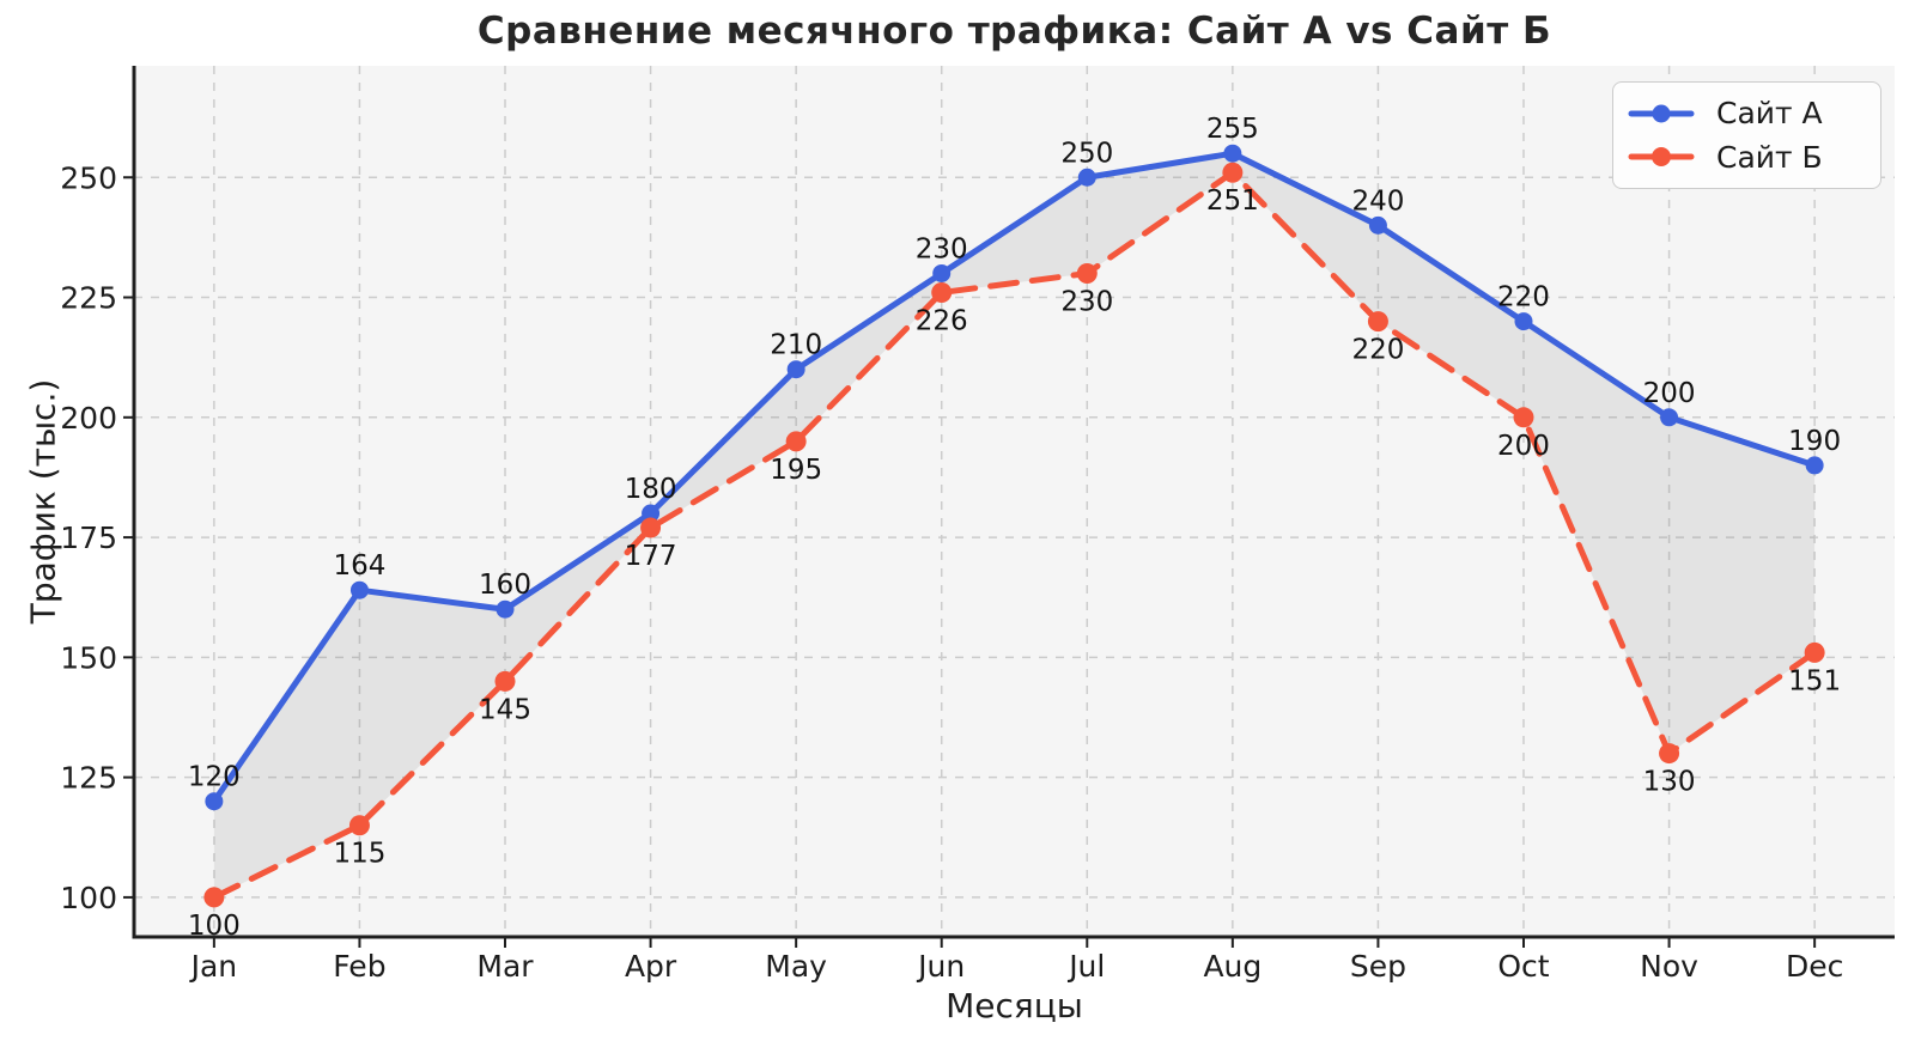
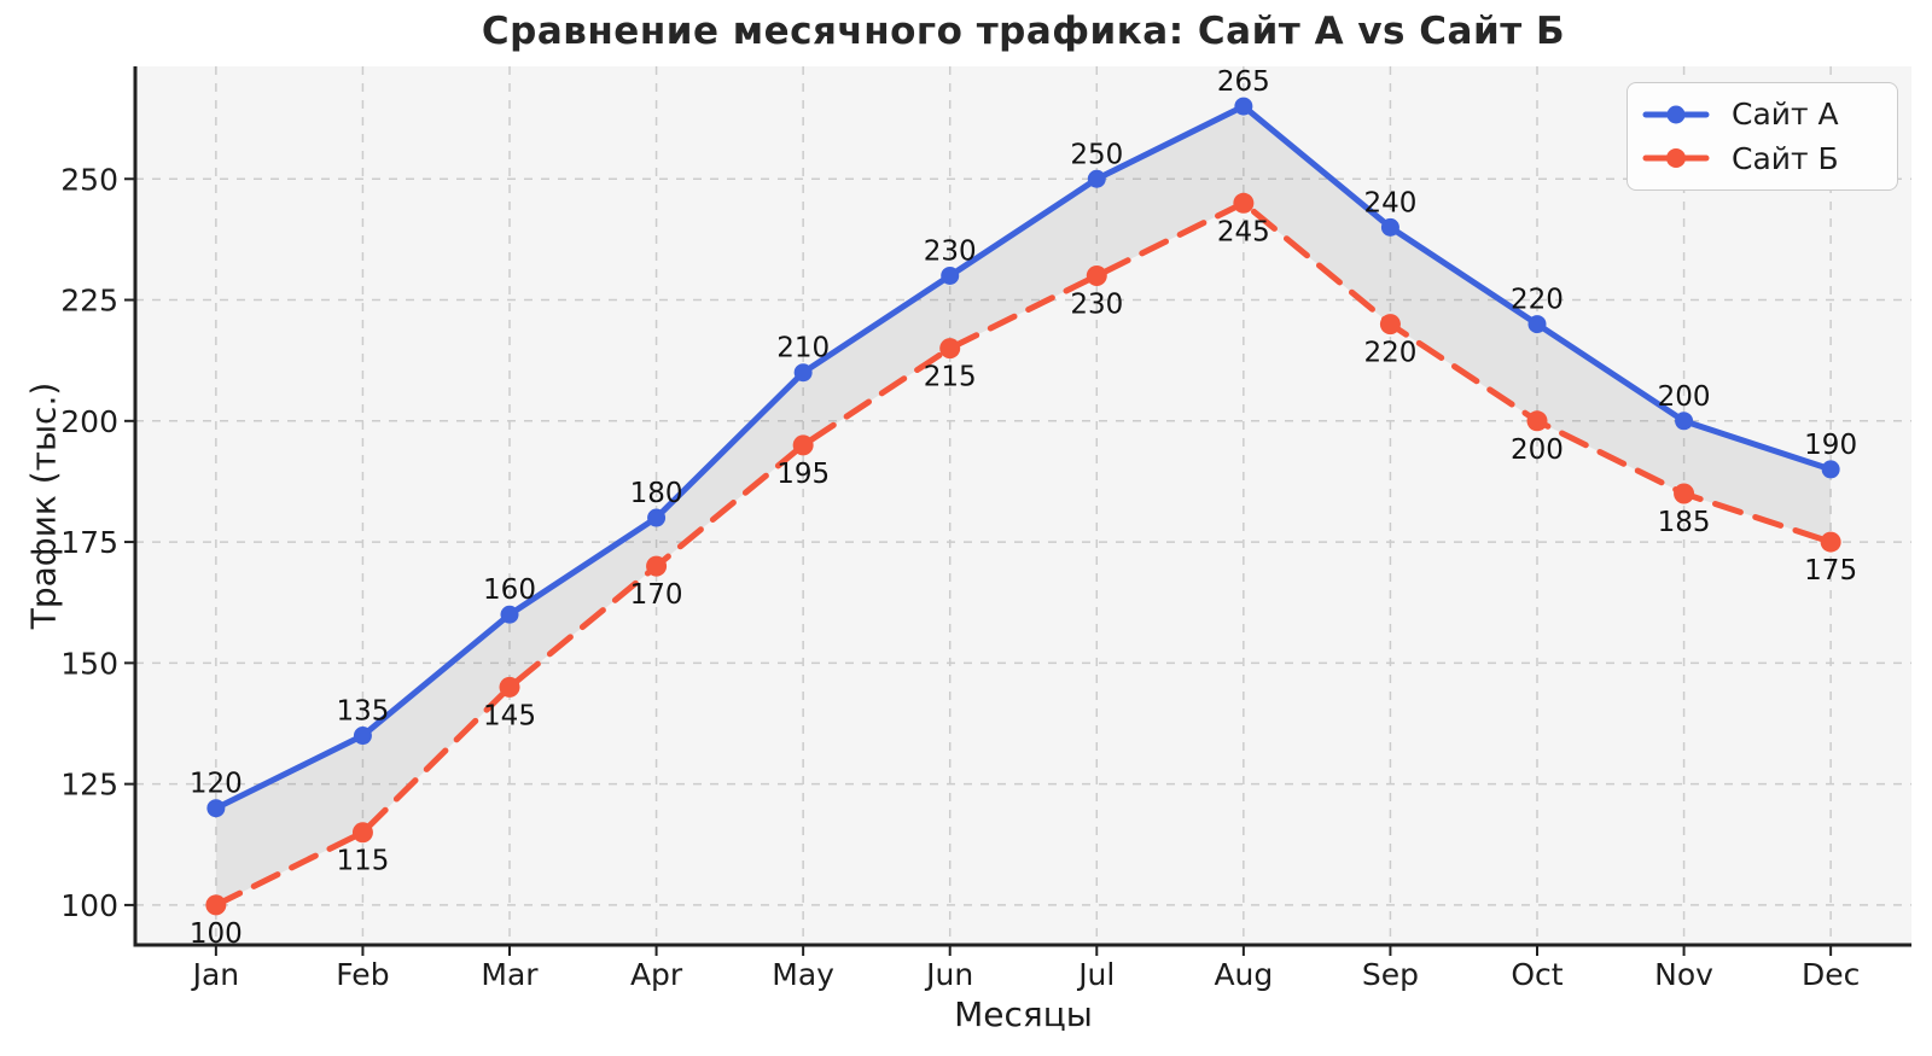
Сайт А/Feb: 164 -> 135
Сайт Б/Apr: 177 -> 170
Сайт Б/Jun: 226 -> 215
Сайт А/Aug: 255 -> 265
Сайт Б/Aug: 251 -> 245
Сайт Б/Nov: 130 -> 185
Сайт Б/Dec: 151 -> 175
